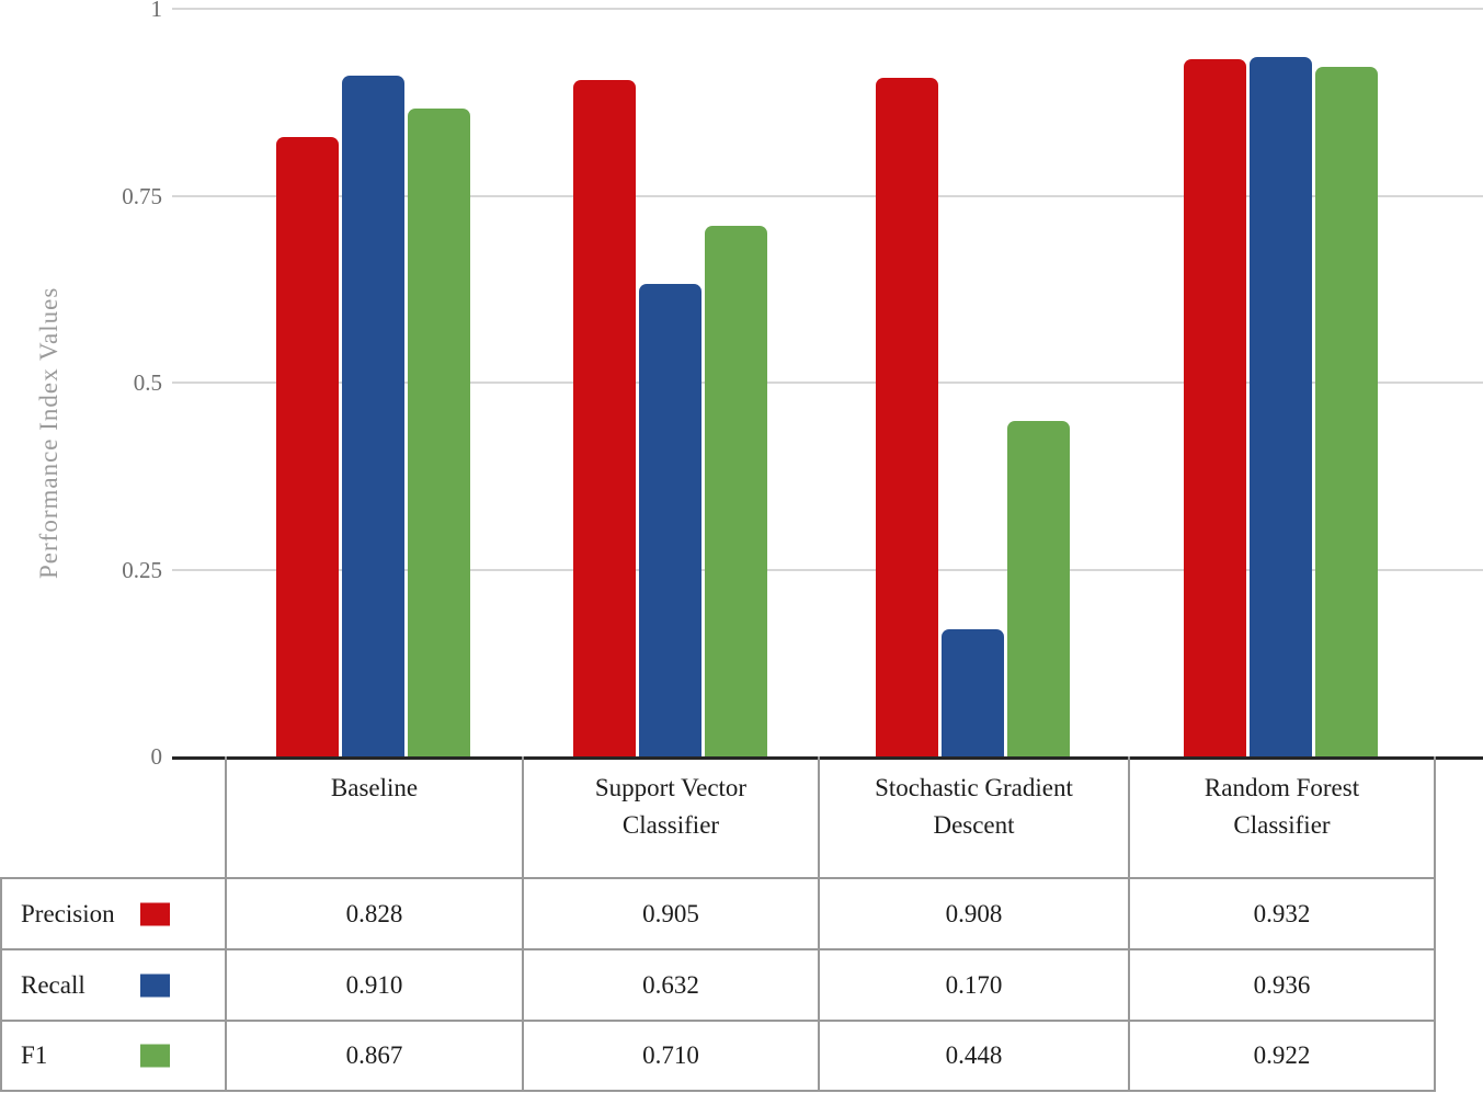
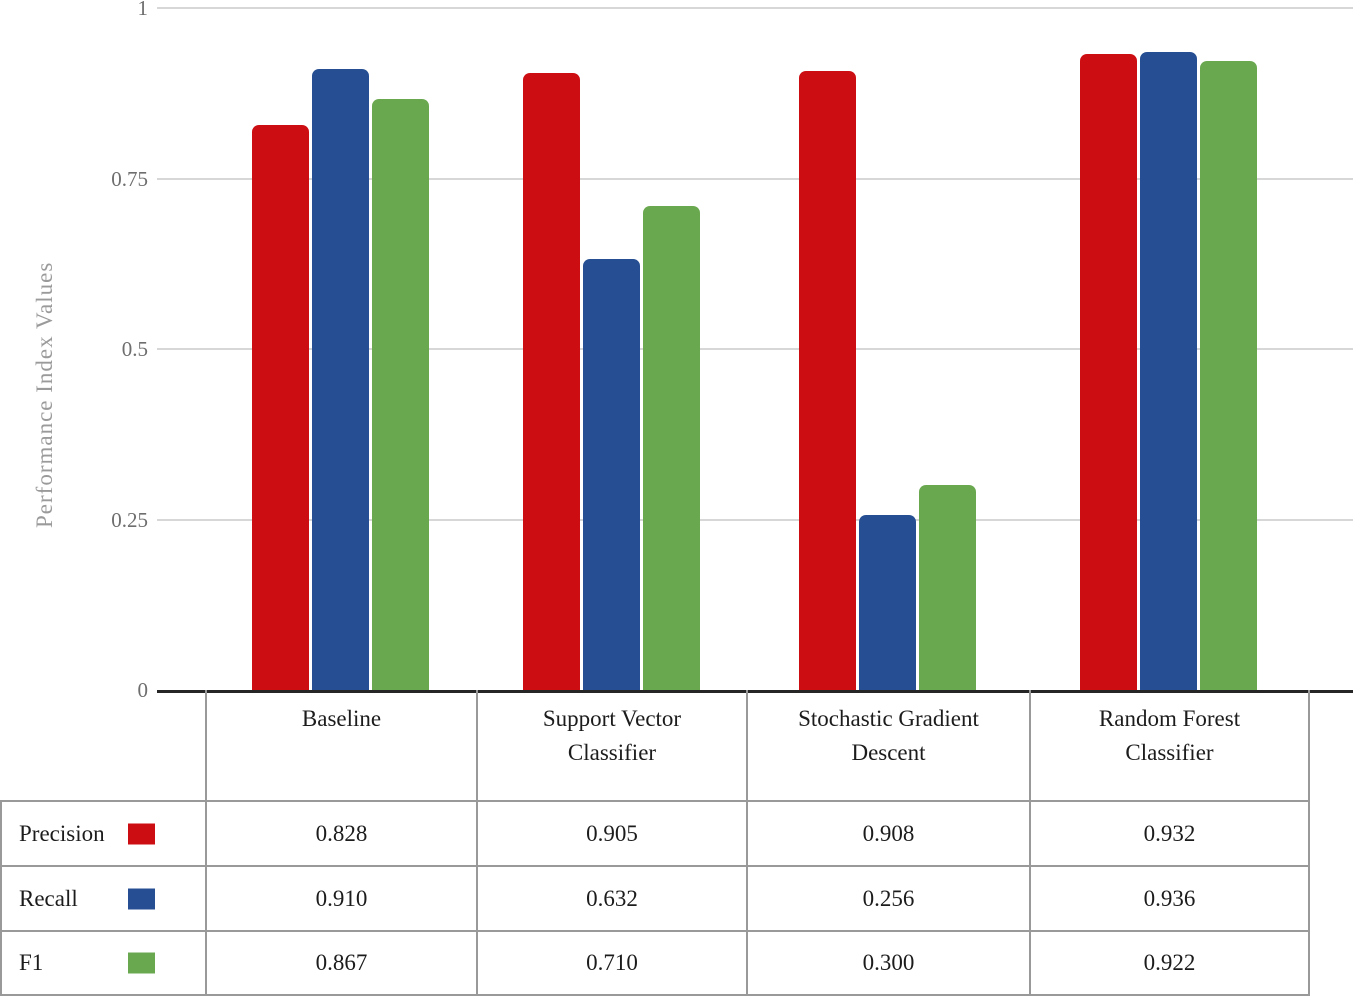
Recall/Stochastic Gradient Descent: 0.170 -> 0.256
F1/Stochastic Gradient Descent: 0.448 -> 0.300
